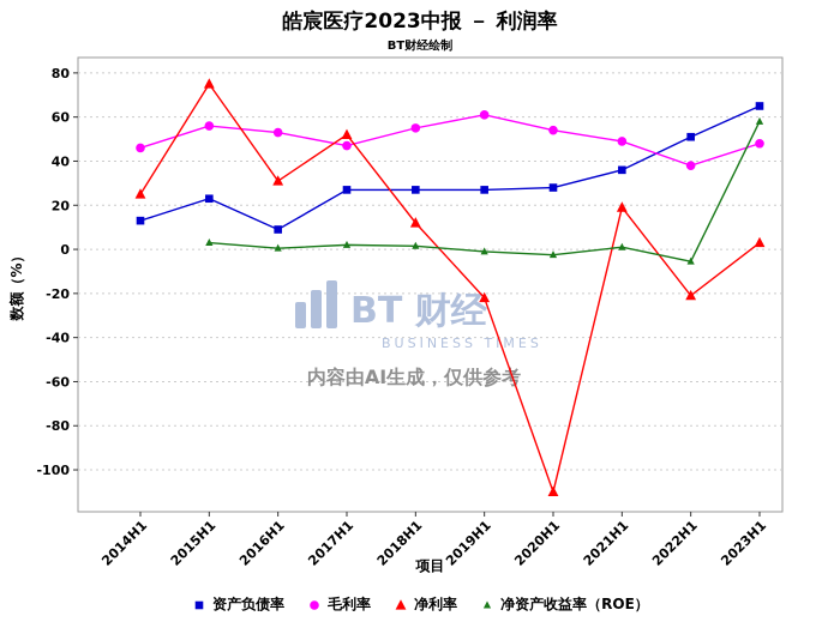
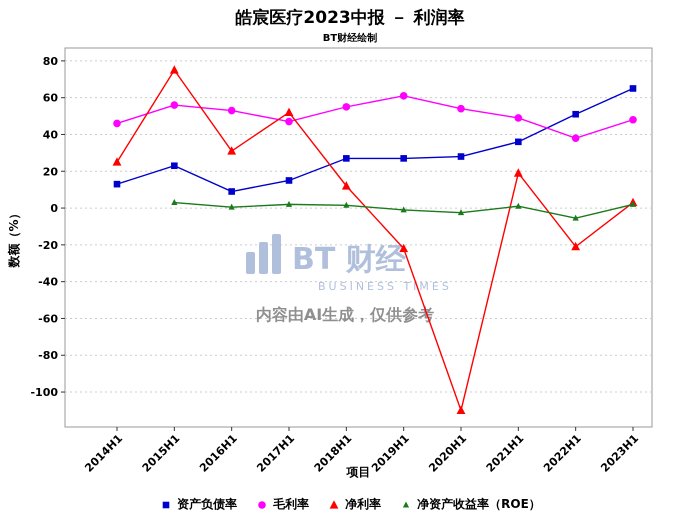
资产负债率/2017H1: 27 -> 15
净资产收益率（ROE）/2023H1: 58 -> 2
